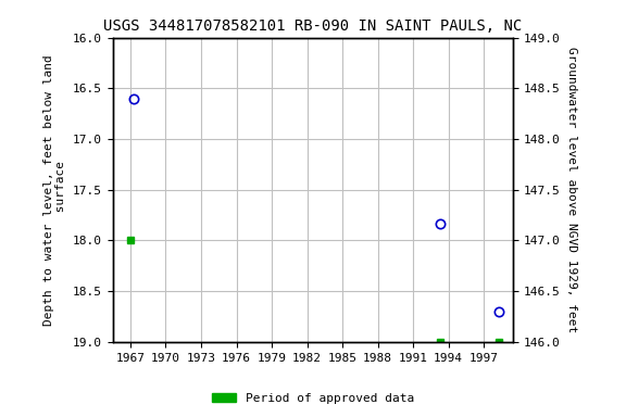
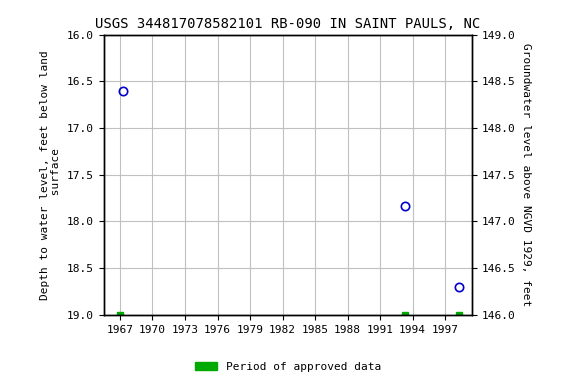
Period of approved data/1967: 18 -> 19
